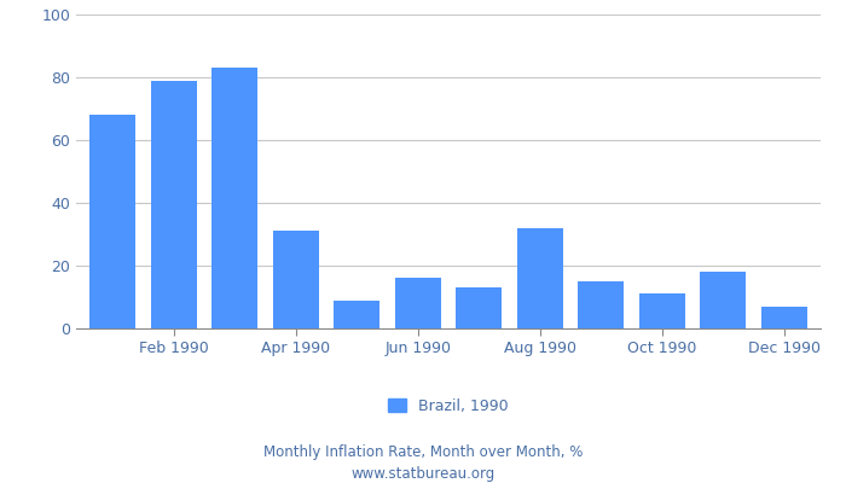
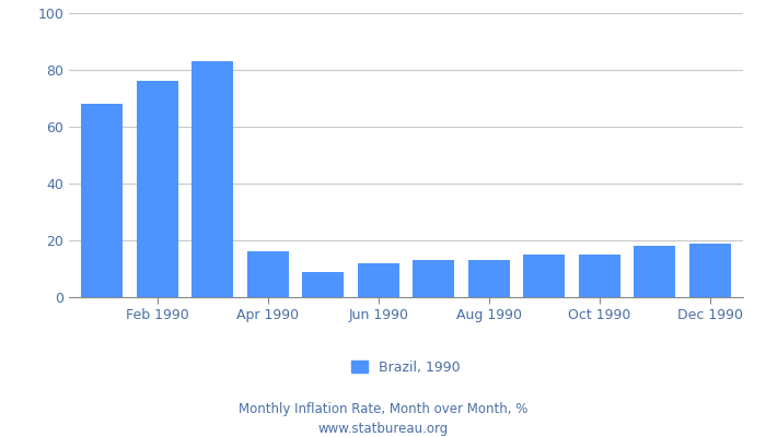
Feb 1990: 79 -> 76
Apr 1990: 31 -> 16
Jun 1990: 16 -> 12
Aug 1990: 32 -> 13
Oct 1990: 11 -> 15
Dec 1990: 7 -> 19
